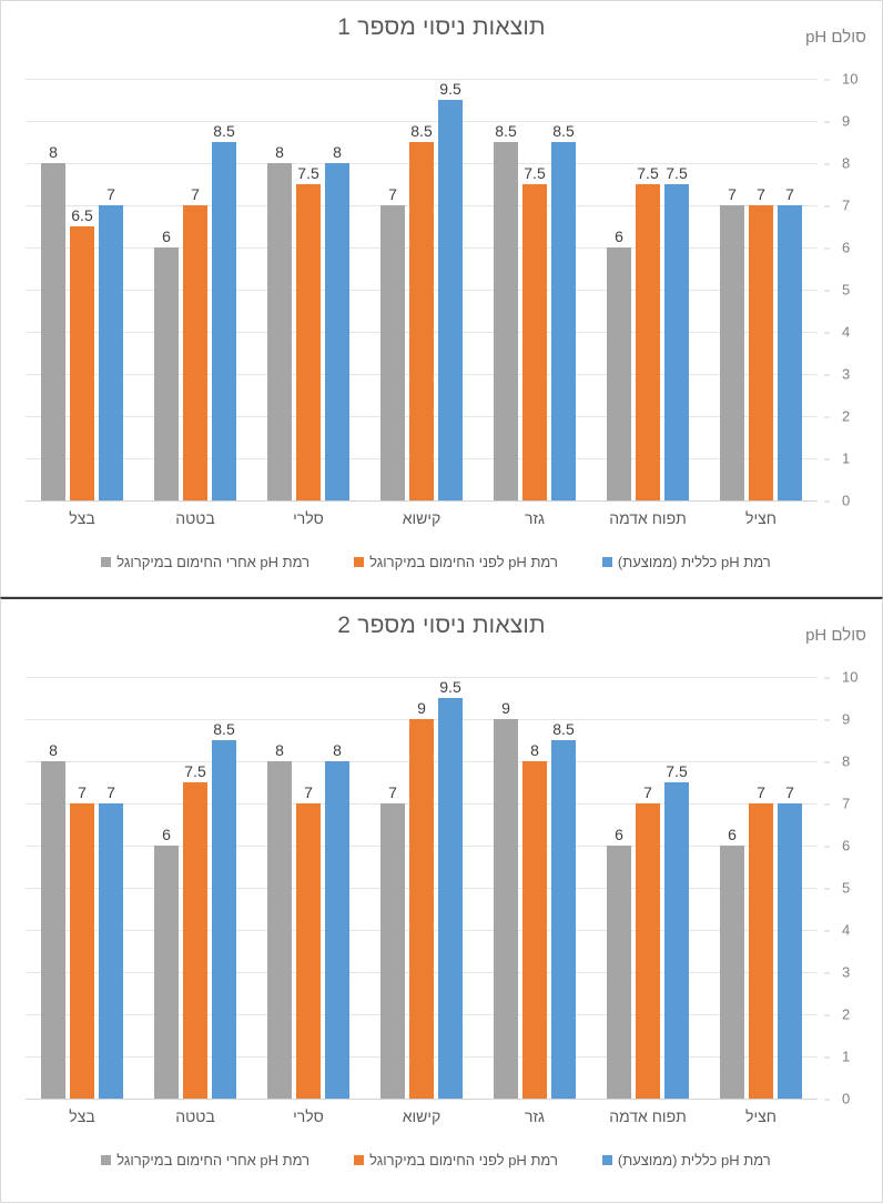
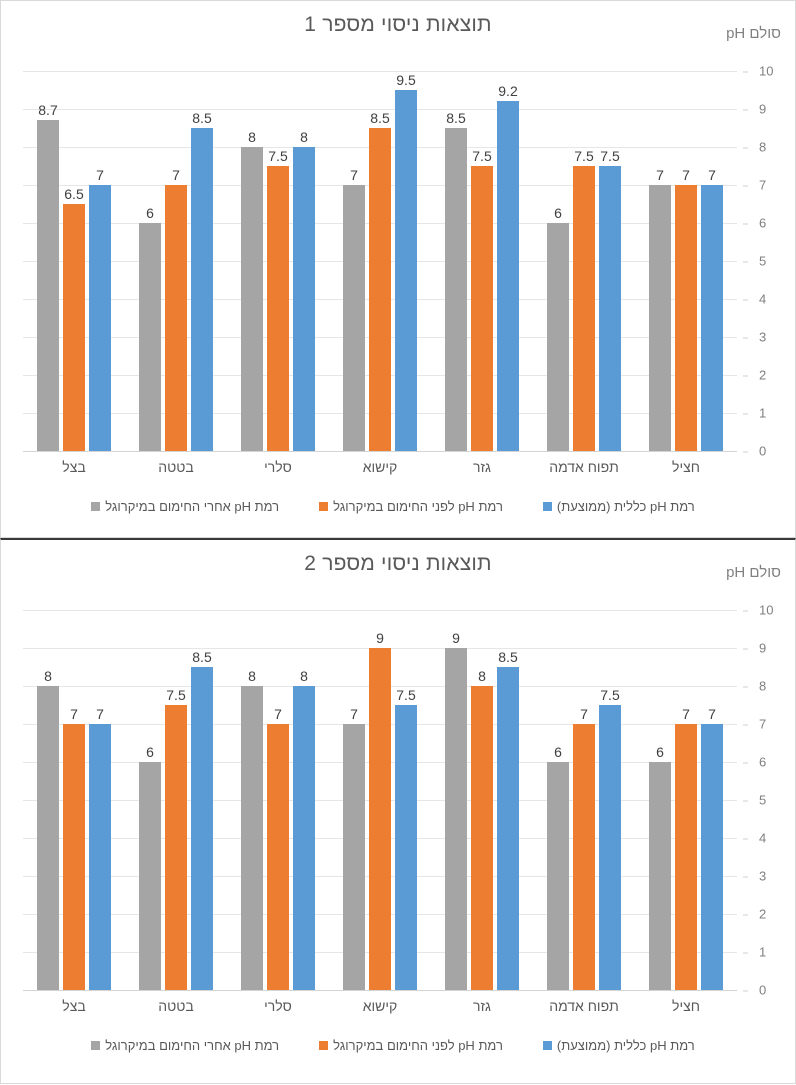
תוצאות ניסוי מספר 1/רמת pH אחרי החימום במיקרוגל/בצל: 8 -> 8.7
תוצאות ניסוי מספר 1/רמת pH כללית (ממוצעת)/גזר: 8.5 -> 9.2
תוצאות ניסוי מספר 2/רמת pH כללית (ממוצעת)/קישוא: 9.5 -> 7.5
